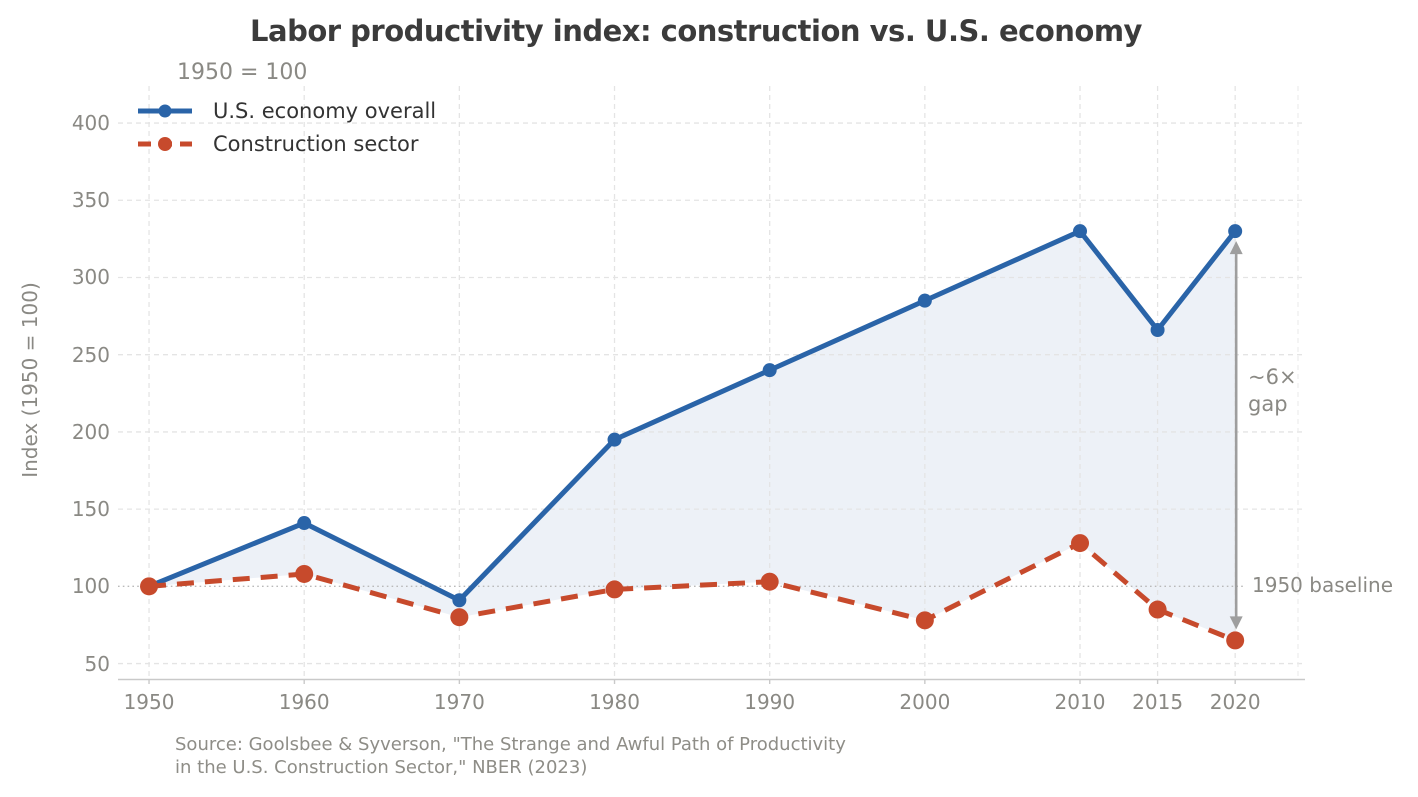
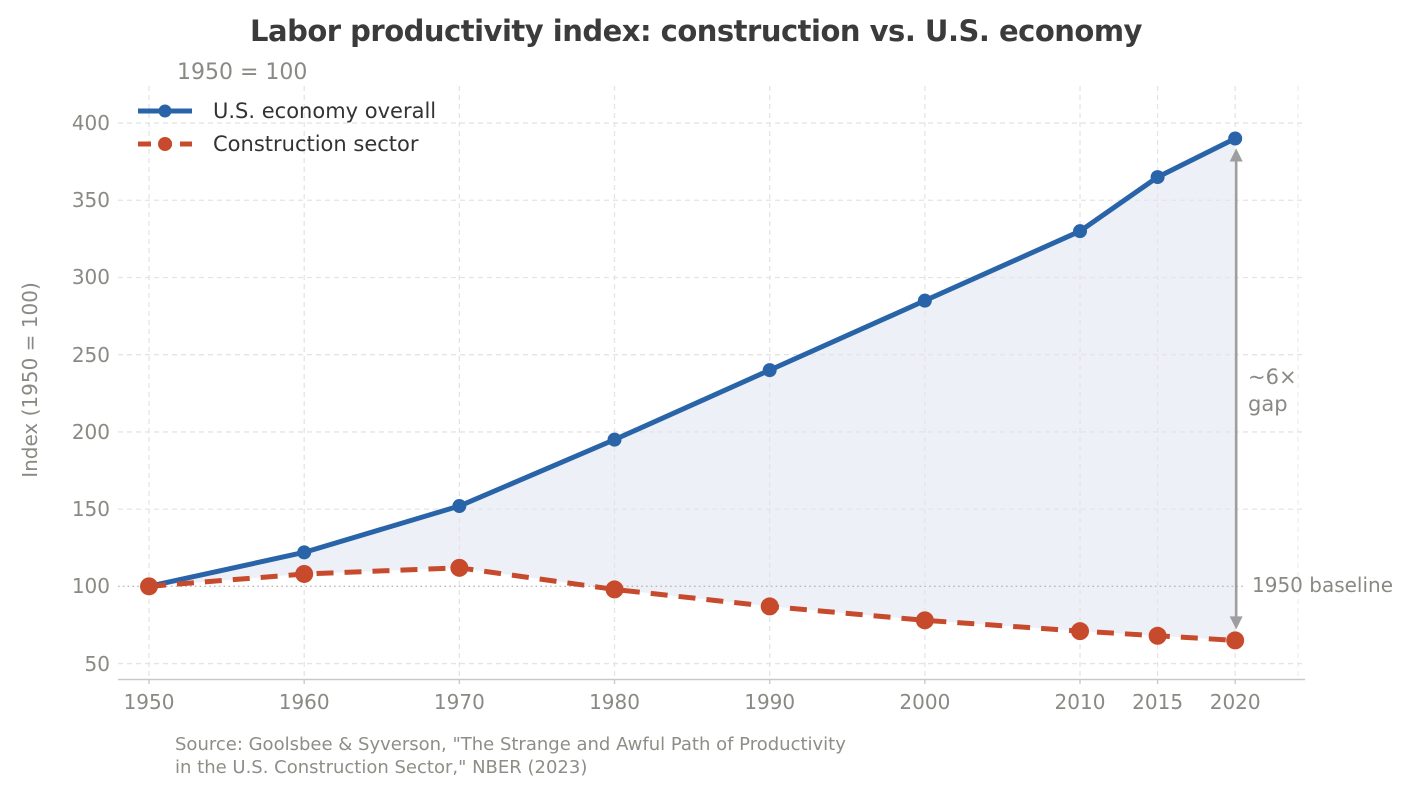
U.S. economy overall/1960: 141 -> 122
U.S. economy overall/1970: 91 -> 152
Construction sector/1970: 80 -> 112
Construction sector/1990: 103 -> 87
Construction sector/2010: 128 -> 71
U.S. economy overall/2015: 266 -> 365
Construction sector/2015: 85 -> 68
U.S. economy overall/2020: 330 -> 390
